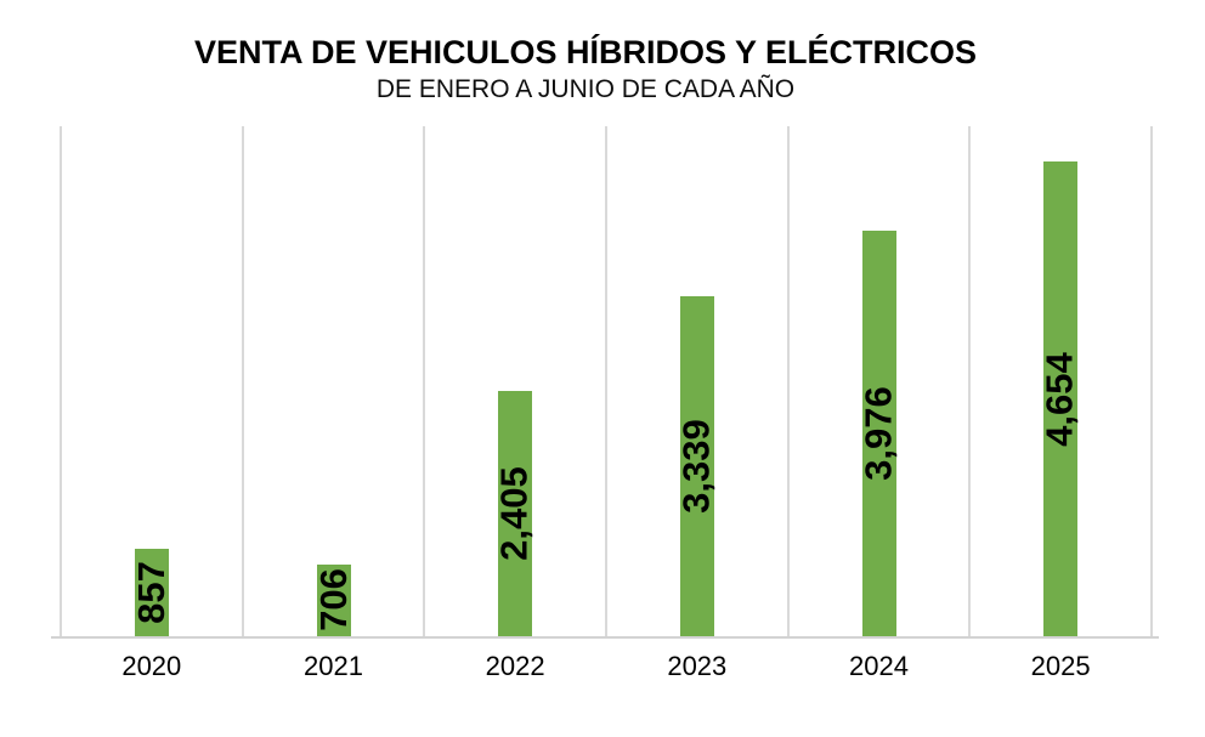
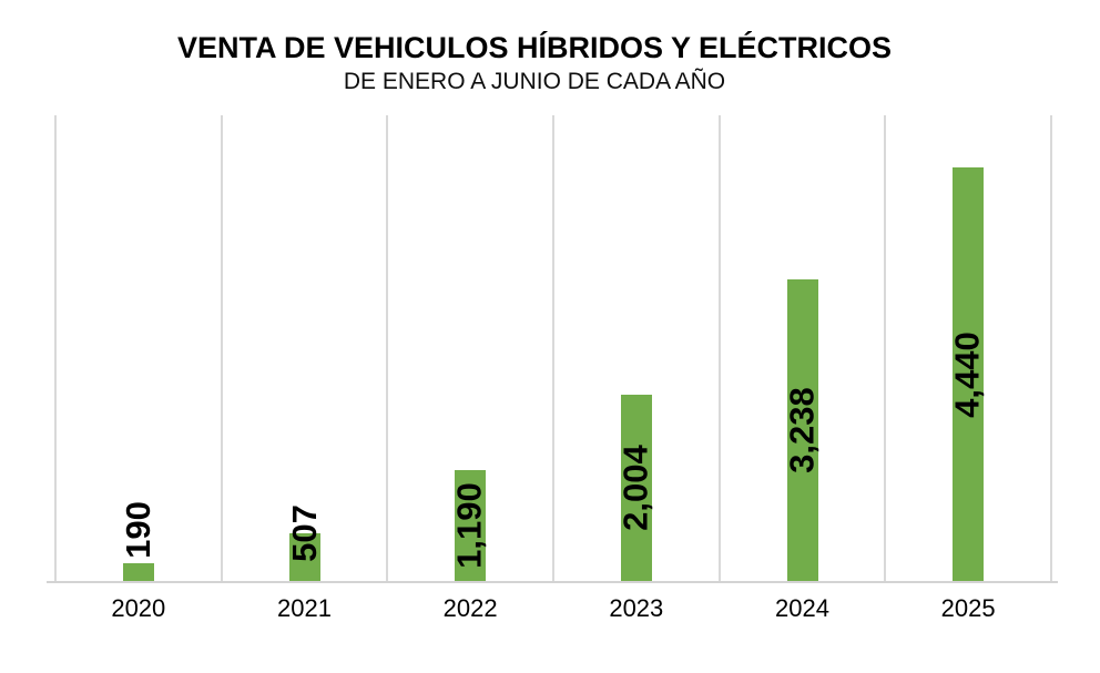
2020: 857 -> 190
2021: 706 -> 507
2022: 2,405 -> 1,190
2023: 3,339 -> 2,004
2024: 3,976 -> 3,238
2025: 4,654 -> 4,440
